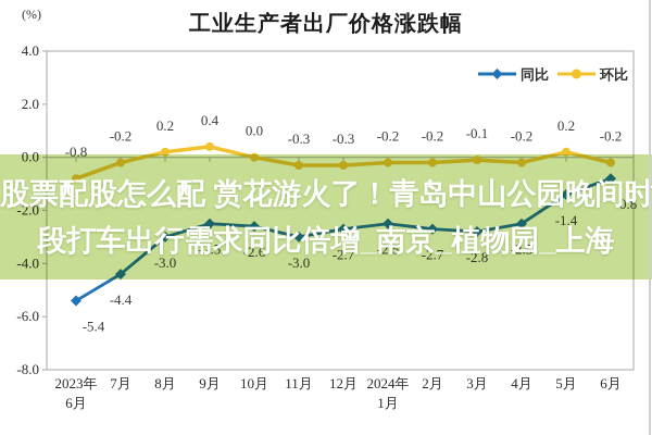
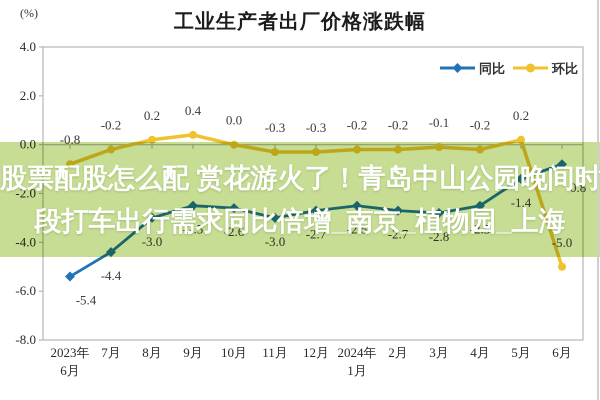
环比/6月: -0.2 -> -5.0
